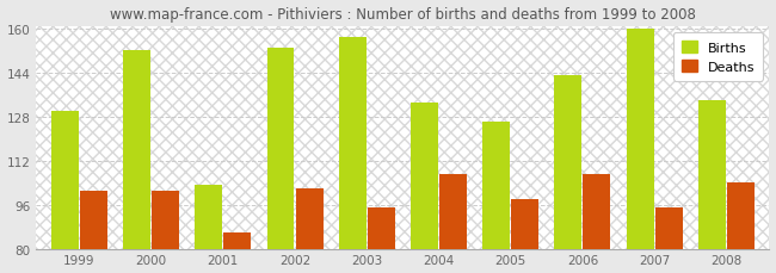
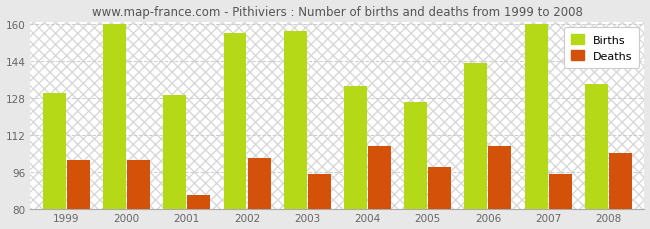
Births/2000: 152 -> 160
Births/2001: 103 -> 129
Births/2002: 153 -> 156
